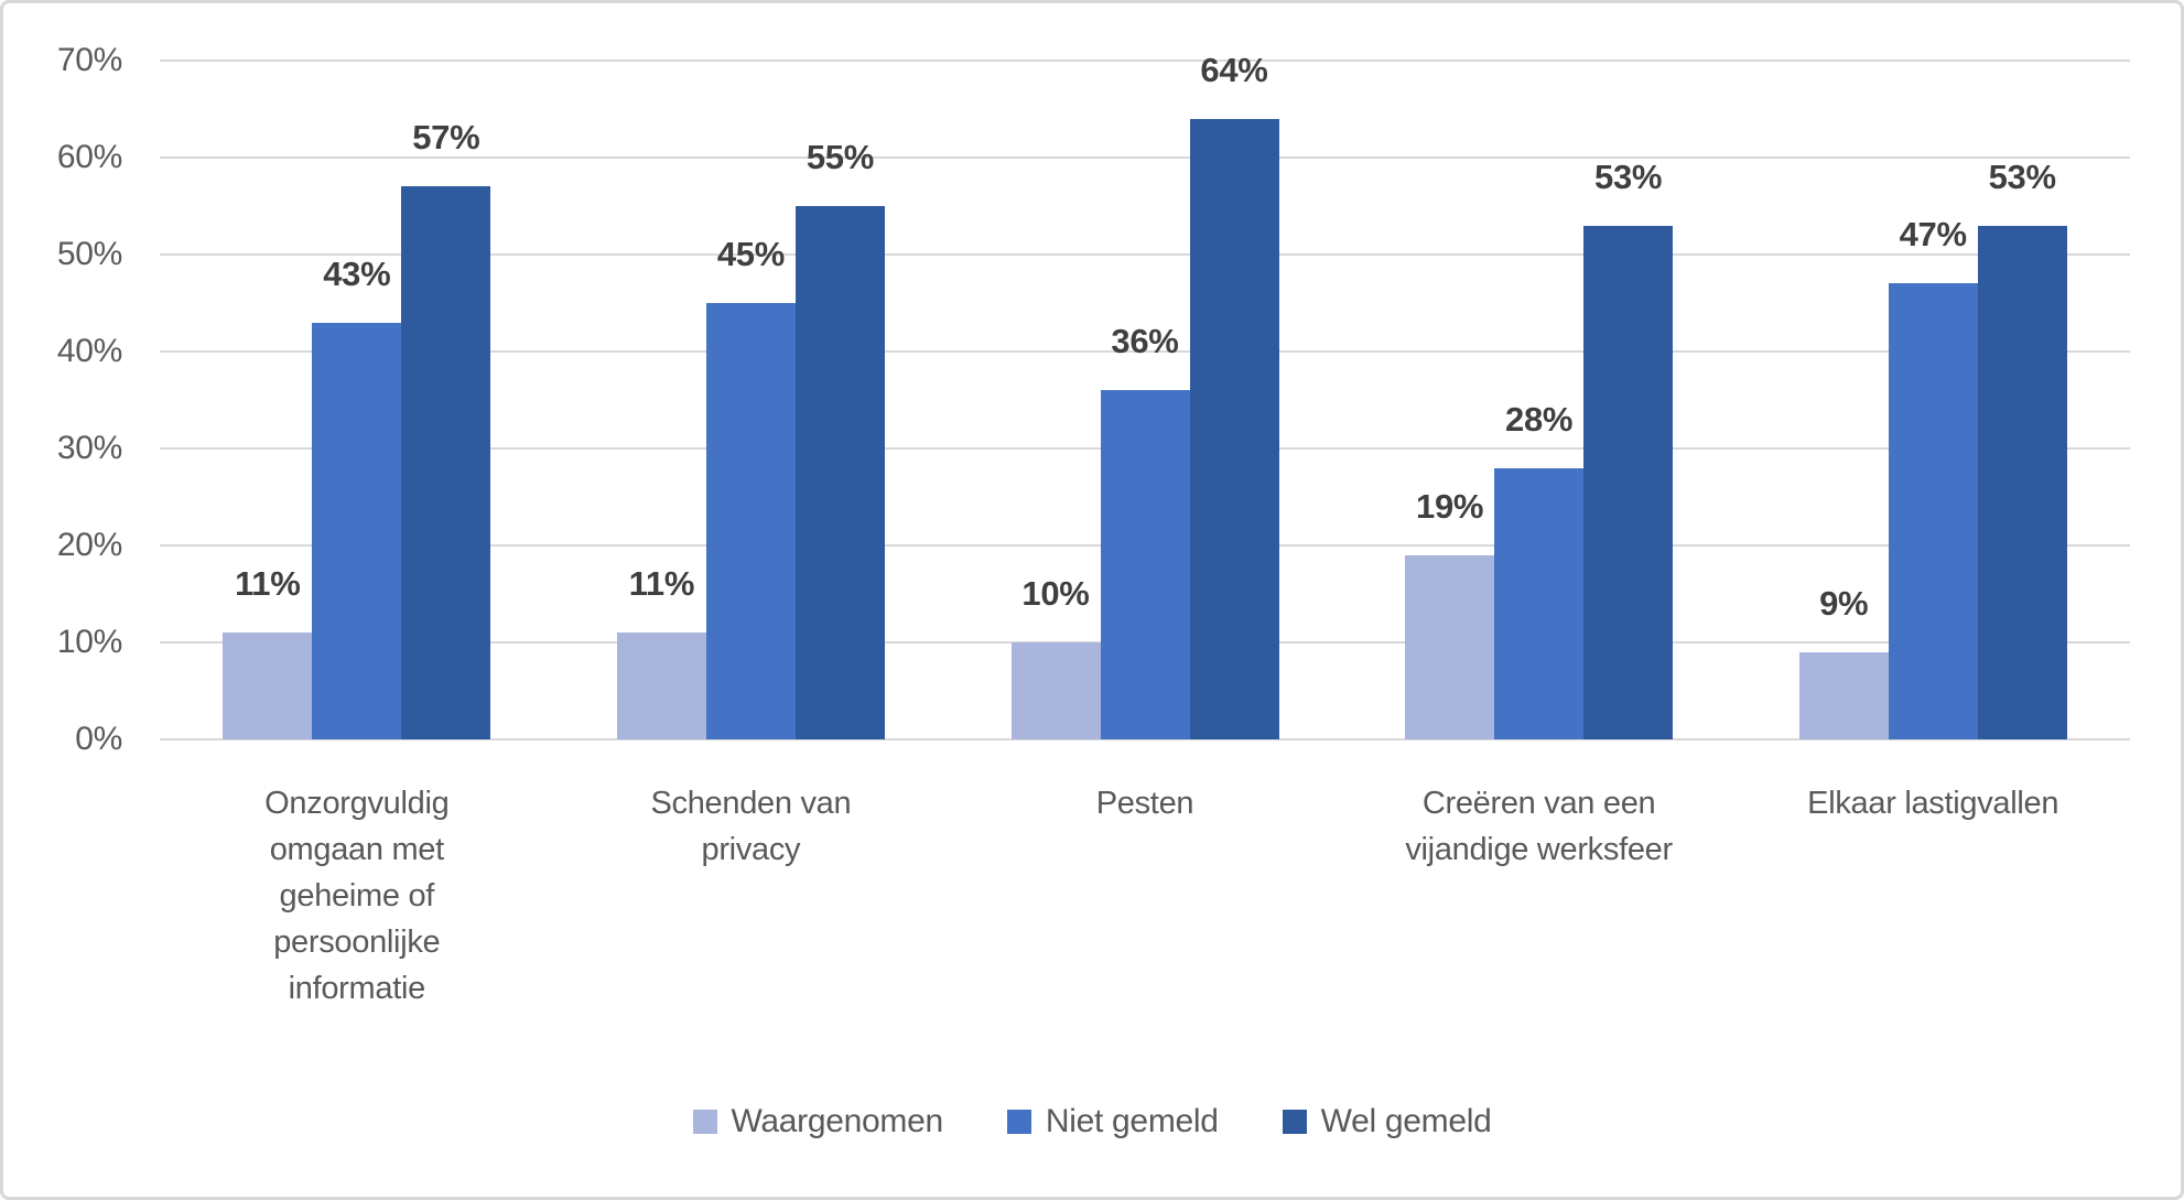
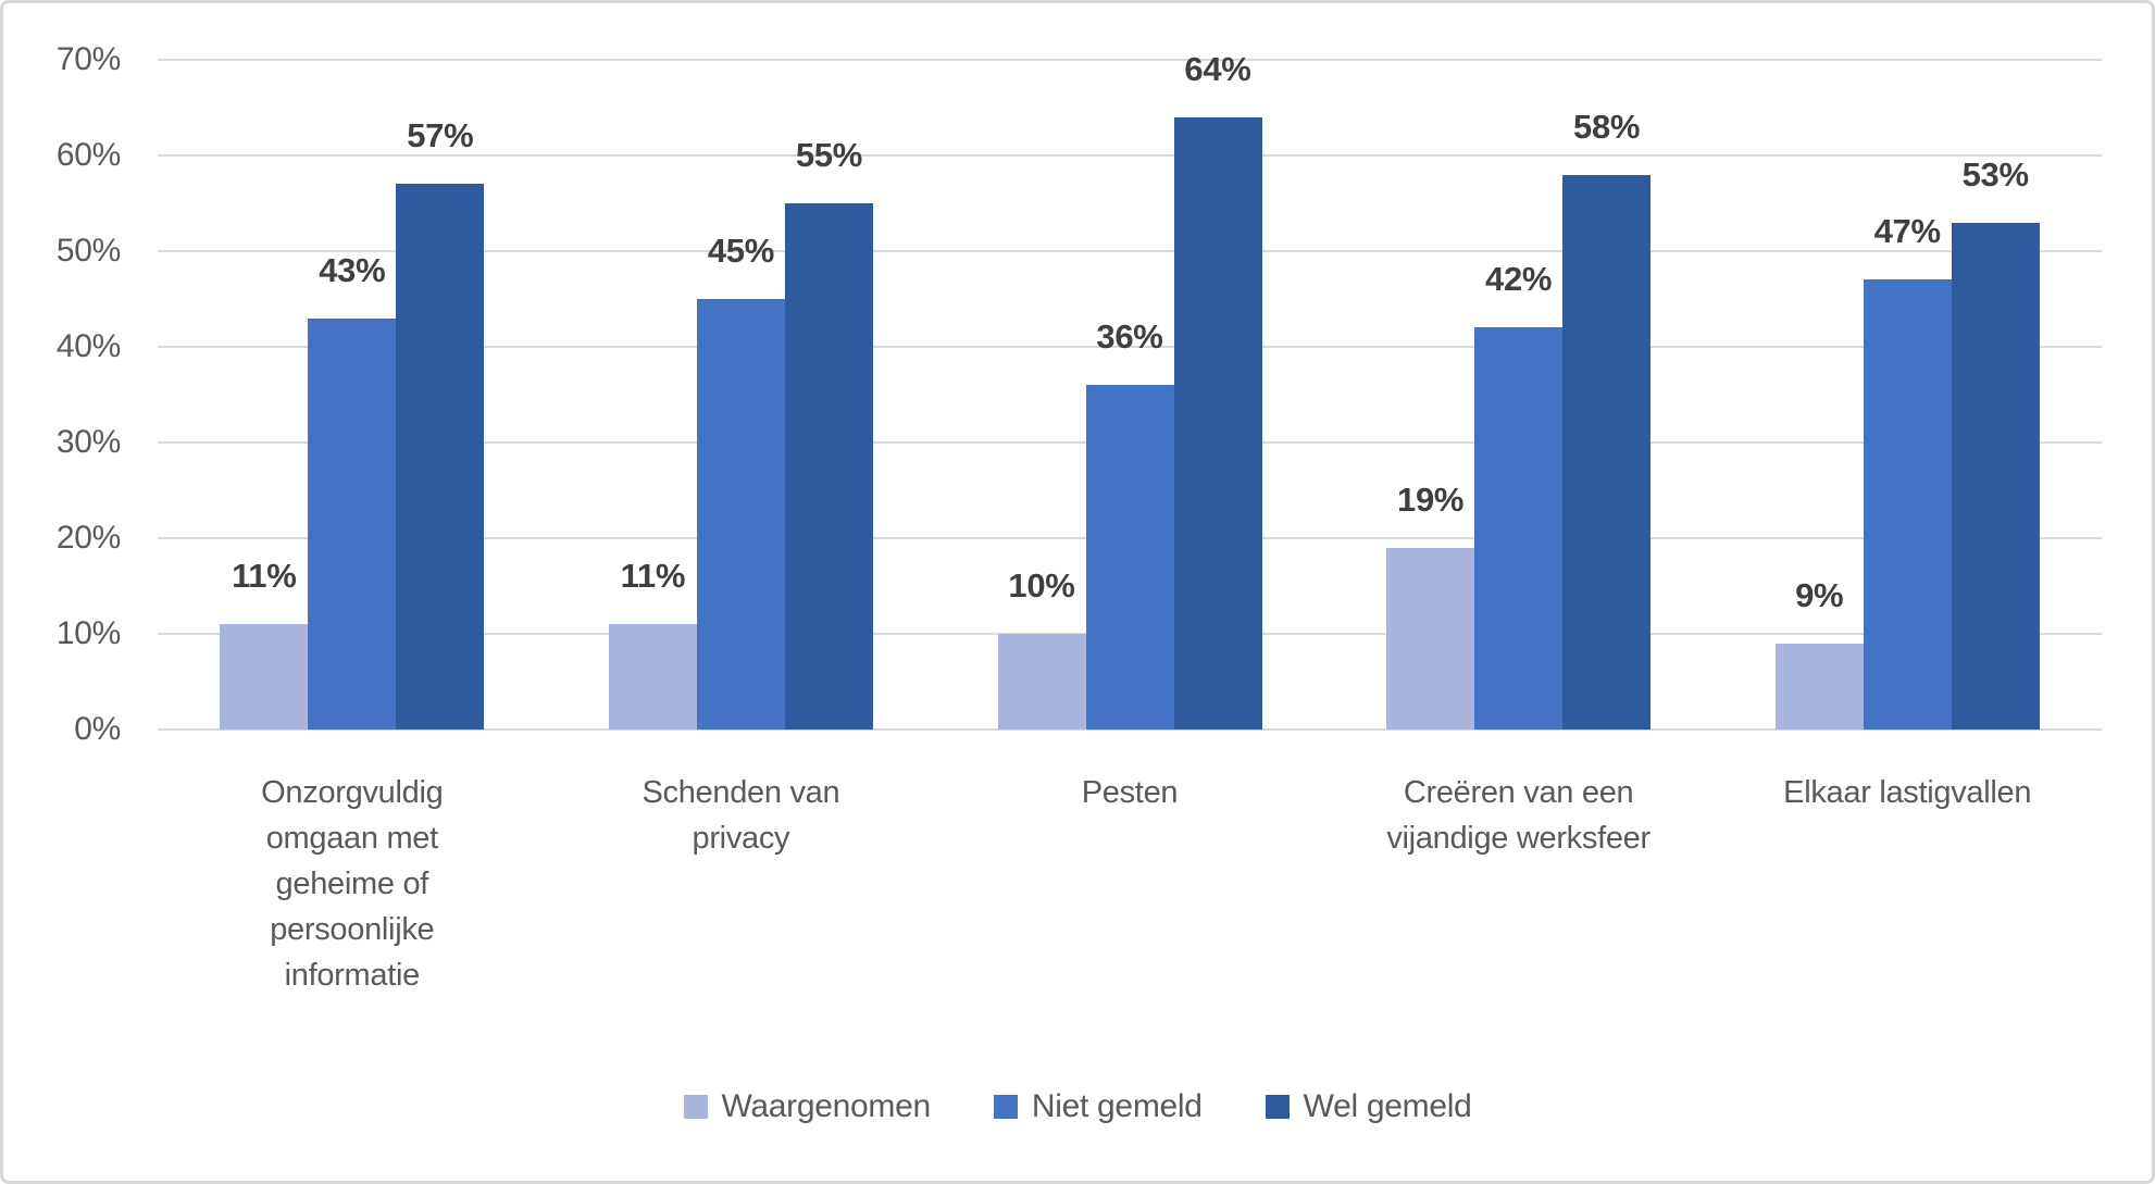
Niet gemeld/Creëren van een vijandige werksfeer: 28% -> 42%
Wel gemeld/Creëren van een vijandige werksfeer: 53% -> 58%
